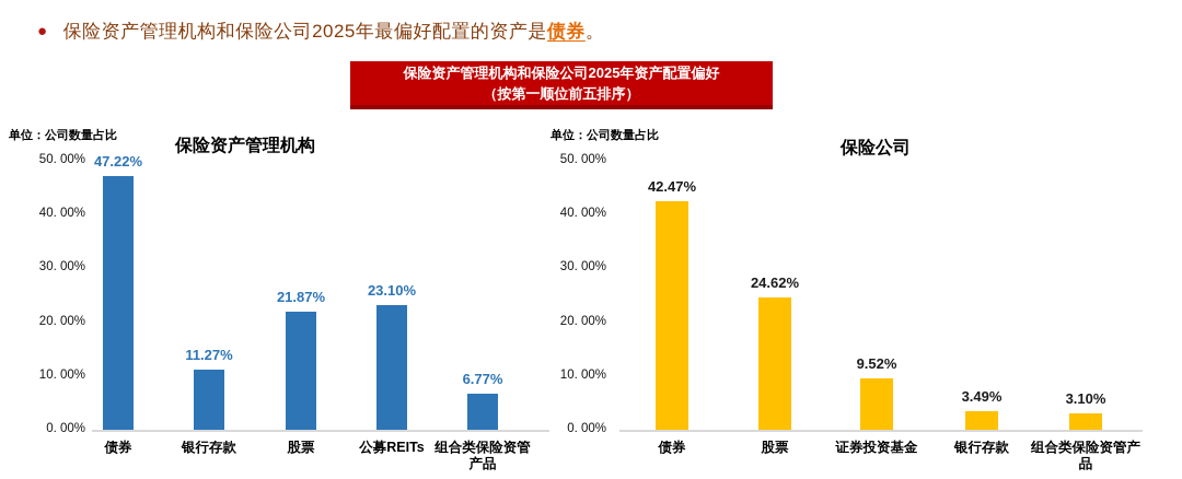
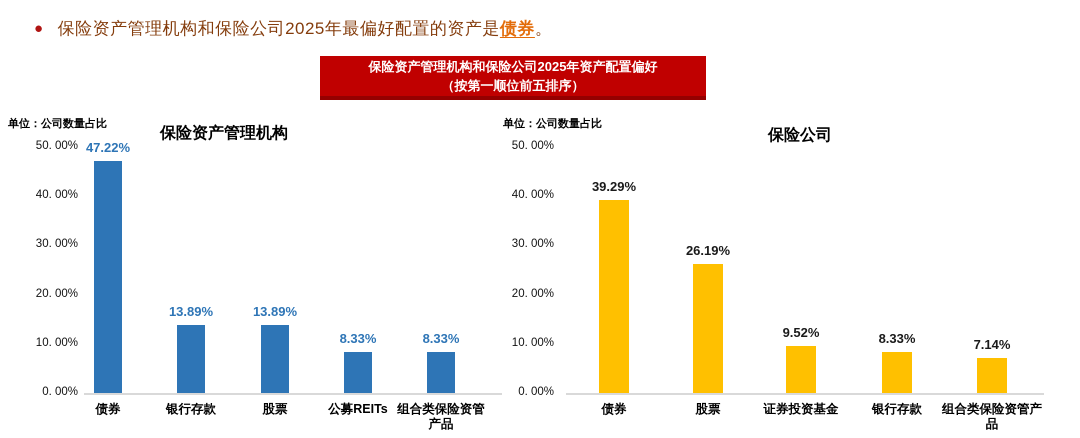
保险资产管理机构/银行存款: 11.27% -> 13.89%
保险资产管理机构/股票: 21.87% -> 13.89%
保险资产管理机构/公募REITs: 23.10% -> 8.33%
保险资产管理机构/组合类保险资管产品: 6.77% -> 8.33%
保险公司/债券: 42.47% -> 39.29%
保险公司/股票: 24.62% -> 26.19%
保险公司/银行存款: 3.49% -> 8.33%
保险公司/组合类保险资管产品: 3.10% -> 7.14%
